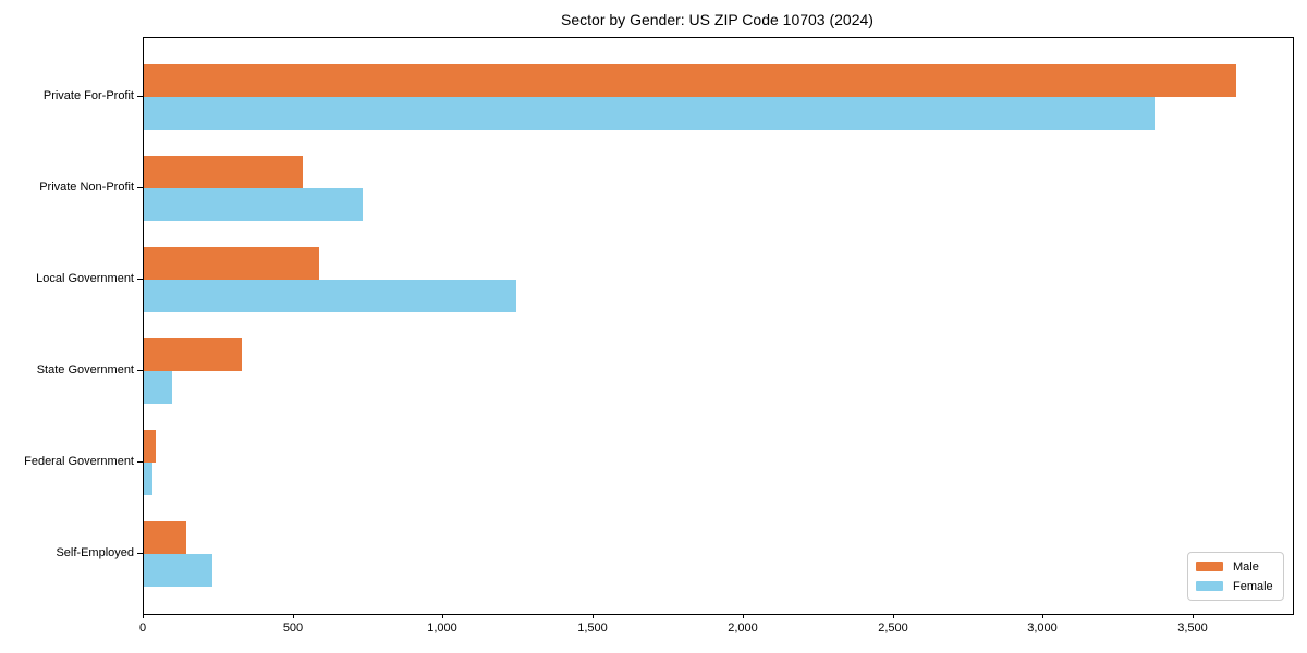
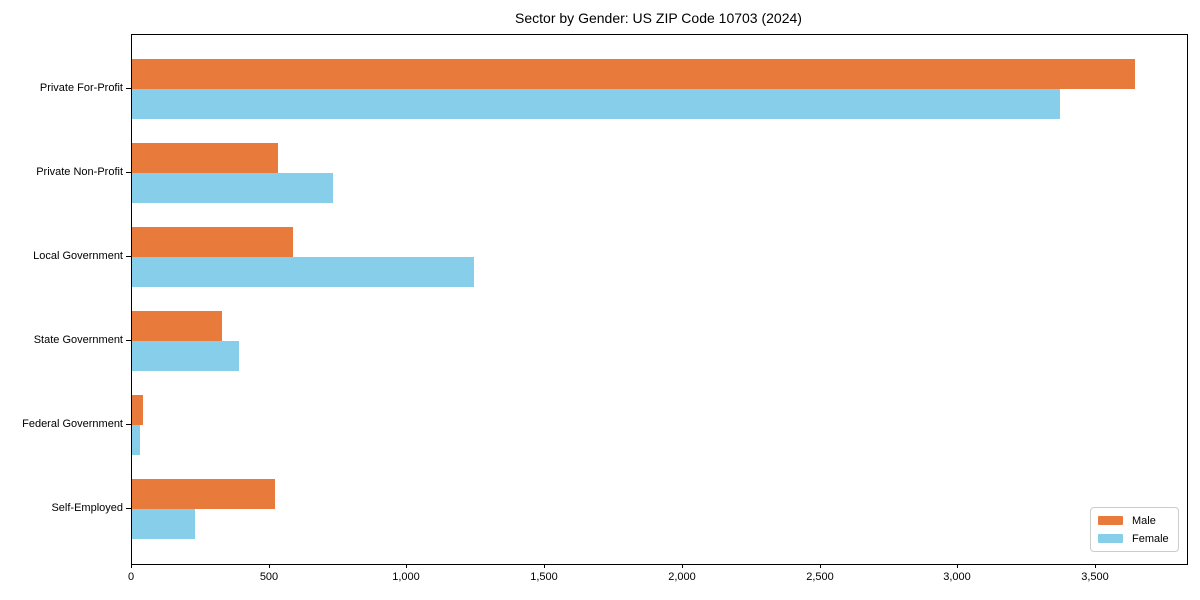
Female/State Government: 100 -> 390
Male/Self-Employed: 140 -> 520
